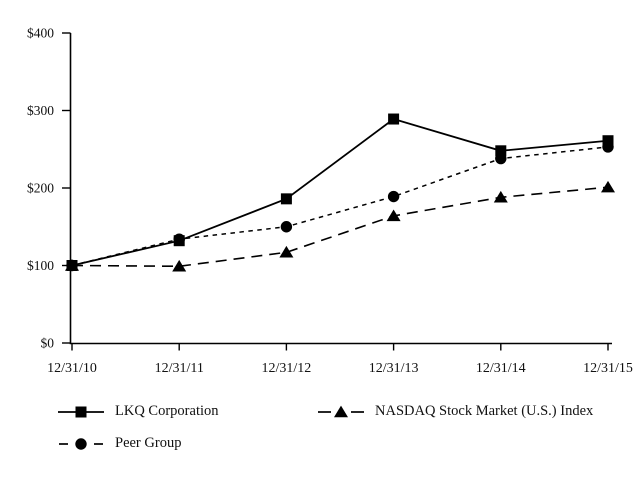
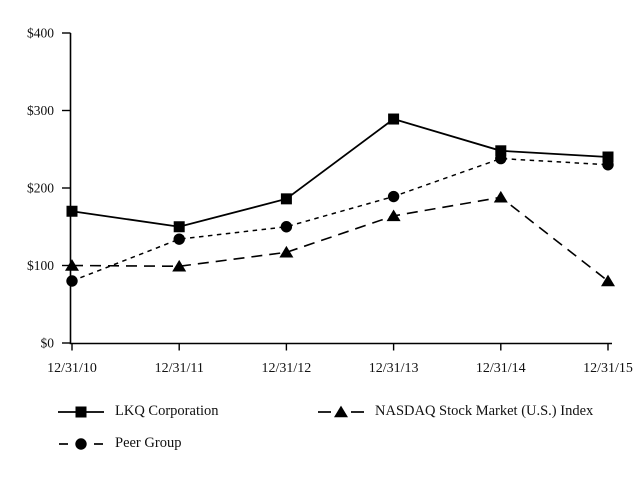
LKQ Corporation/12/31/10: $100 -> $170
Peer Group/12/31/10: $100 -> $80
LKQ Corporation/12/31/11: $130 -> $150
LKQ Corporation/12/31/15: $260 -> $240
NASDAQ Stock Market (U.S.) Index/12/31/15: $200 -> $80
Peer Group/12/31/15: $250 -> $230
